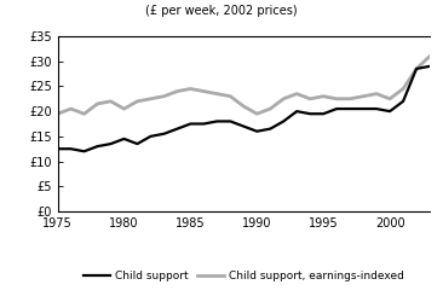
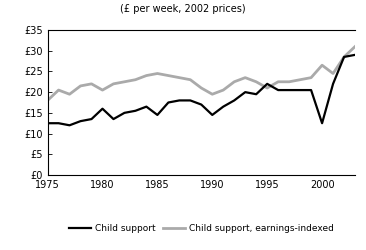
Child support, earnings-indexed/1975: £19.5 -> £18.0
Child support/1980: £14.5 -> £16.0
Child support/1985: £17.5 -> £14.5
Child support/1990: £16.0 -> £14.5
Child support/1995: £19.5 -> £22.0
Child support, earnings-indexed/1995: £23.0 -> £21.0
Child support/2000: £20.0 -> £12.5
Child support, earnings-indexed/2000: £22.5 -> £26.5
